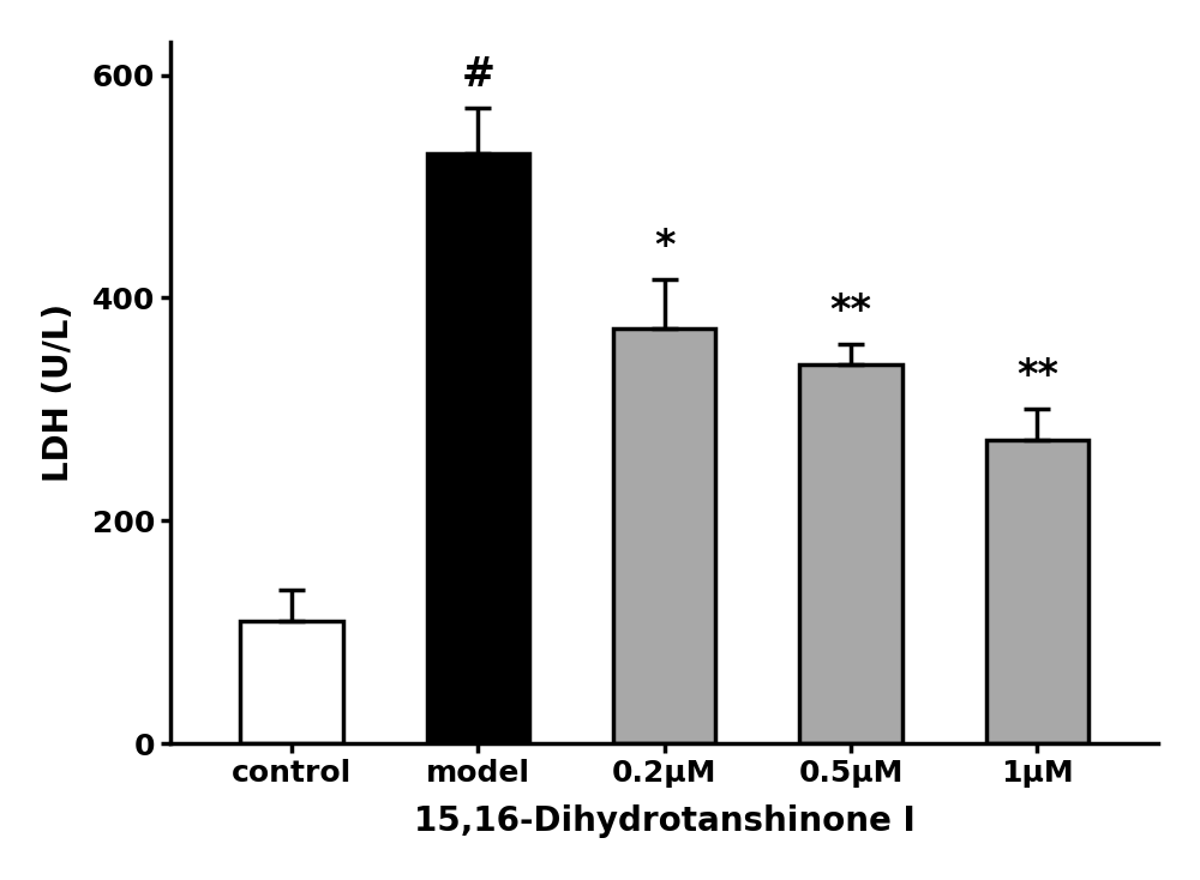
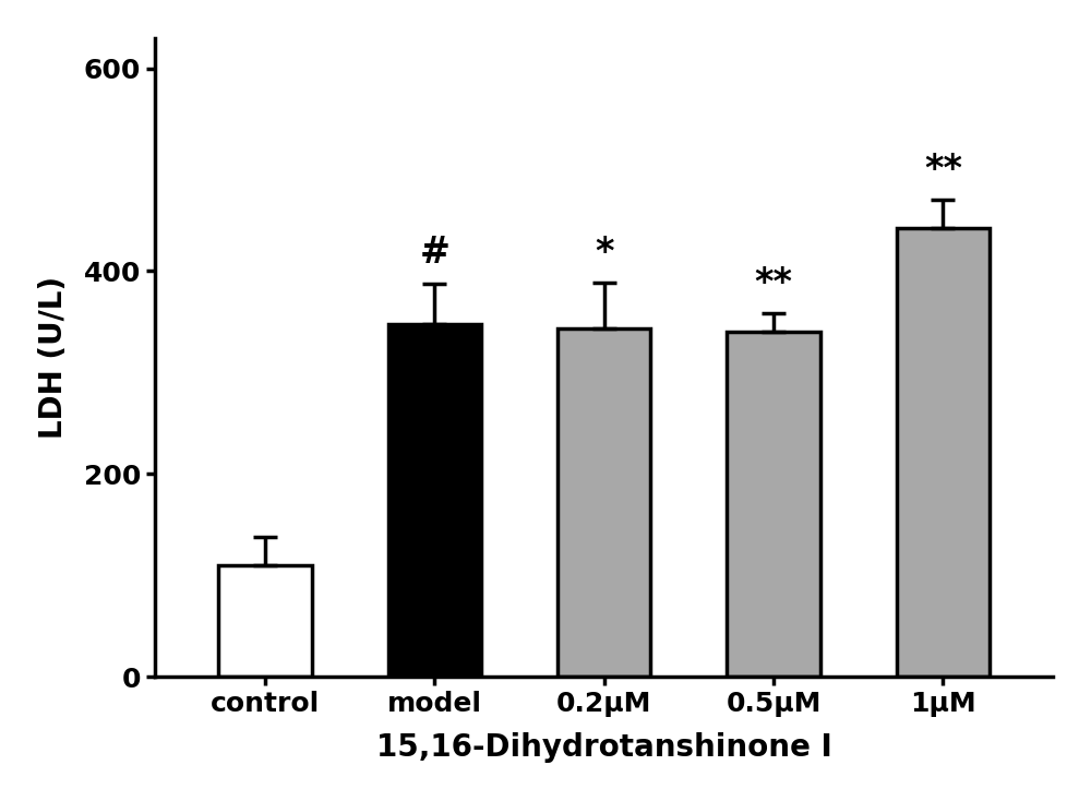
model: 530 -> 348
0.2μM: 372 -> 344
1μM: 272 -> 442
